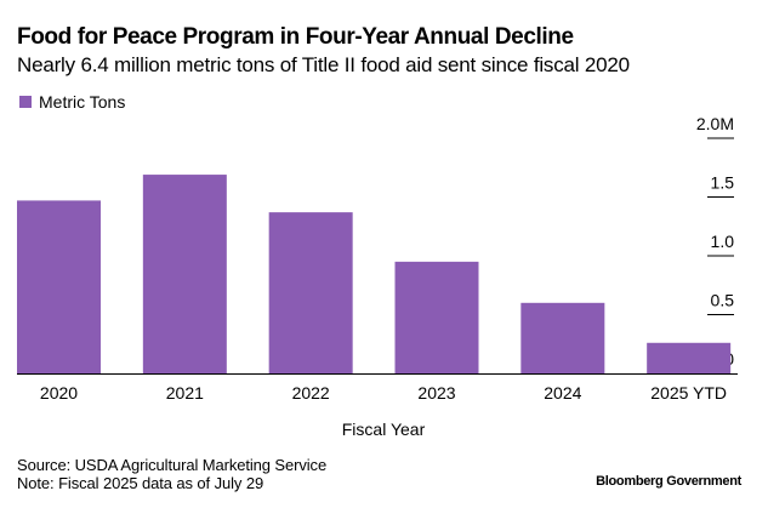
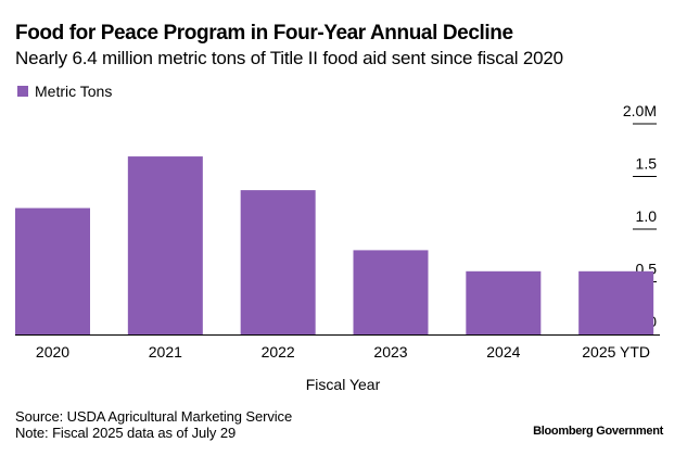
2020: 1.5M -> 1.2M
2023: 1.0M -> 0.8M
2025 YTD: 0.3M -> 0.6M
